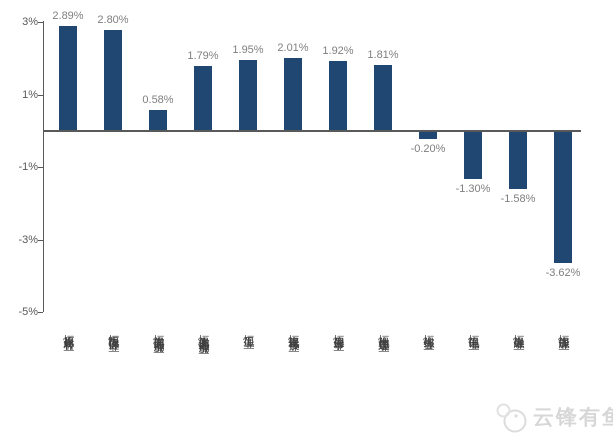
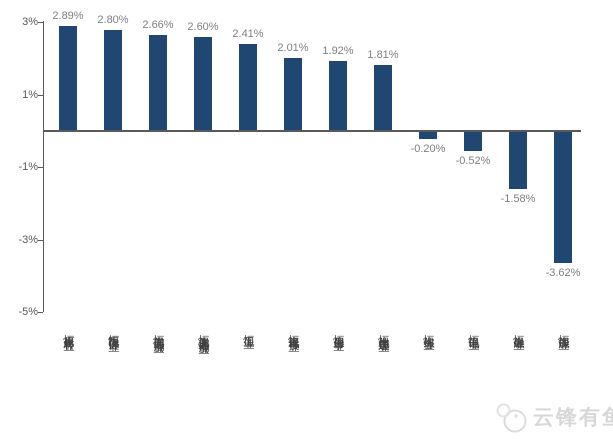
恒生必需性消费业: 0.58% -> 2.66%
恒生非必需性消费业: 1.79% -> 2.60%
恒生工业: 1.95% -> 2.41%
恒生电讯业: -1.30% -> -0.52%
